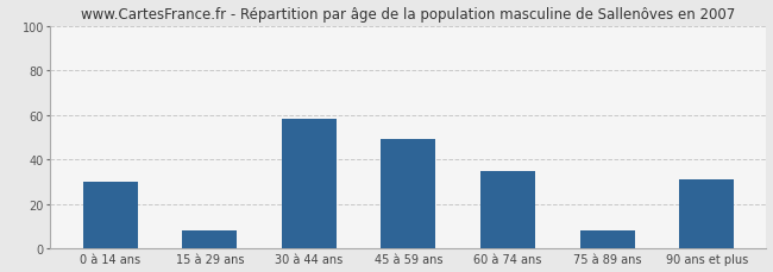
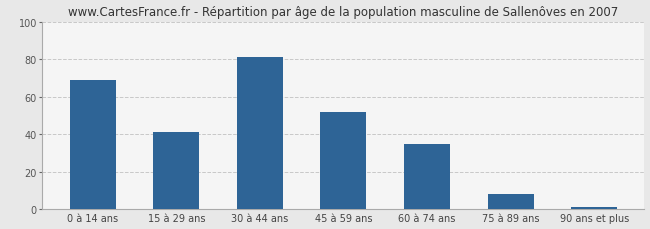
0 à 14 ans: 30 -> 69
15 à 29 ans: 8 -> 41
30 à 44 ans: 58 -> 81
45 à 59 ans: 49 -> 52
90 ans et plus: 31 -> 1
